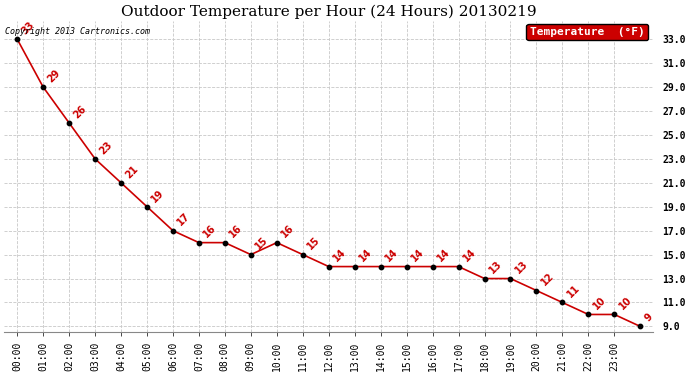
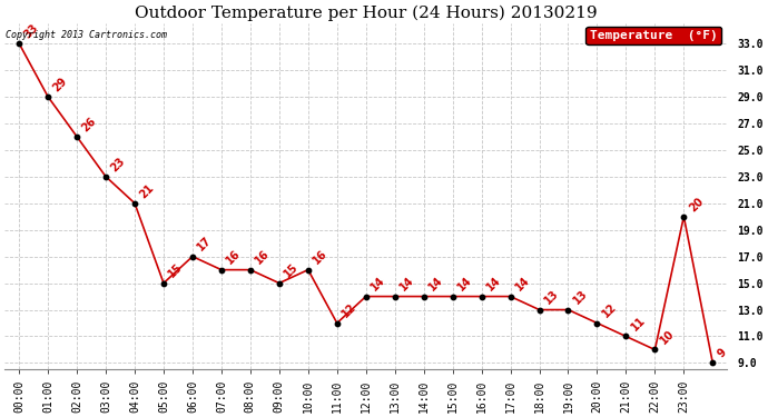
05:00: 19 -> 15
11:00: 15 -> 12
23:00: 10 -> 20
